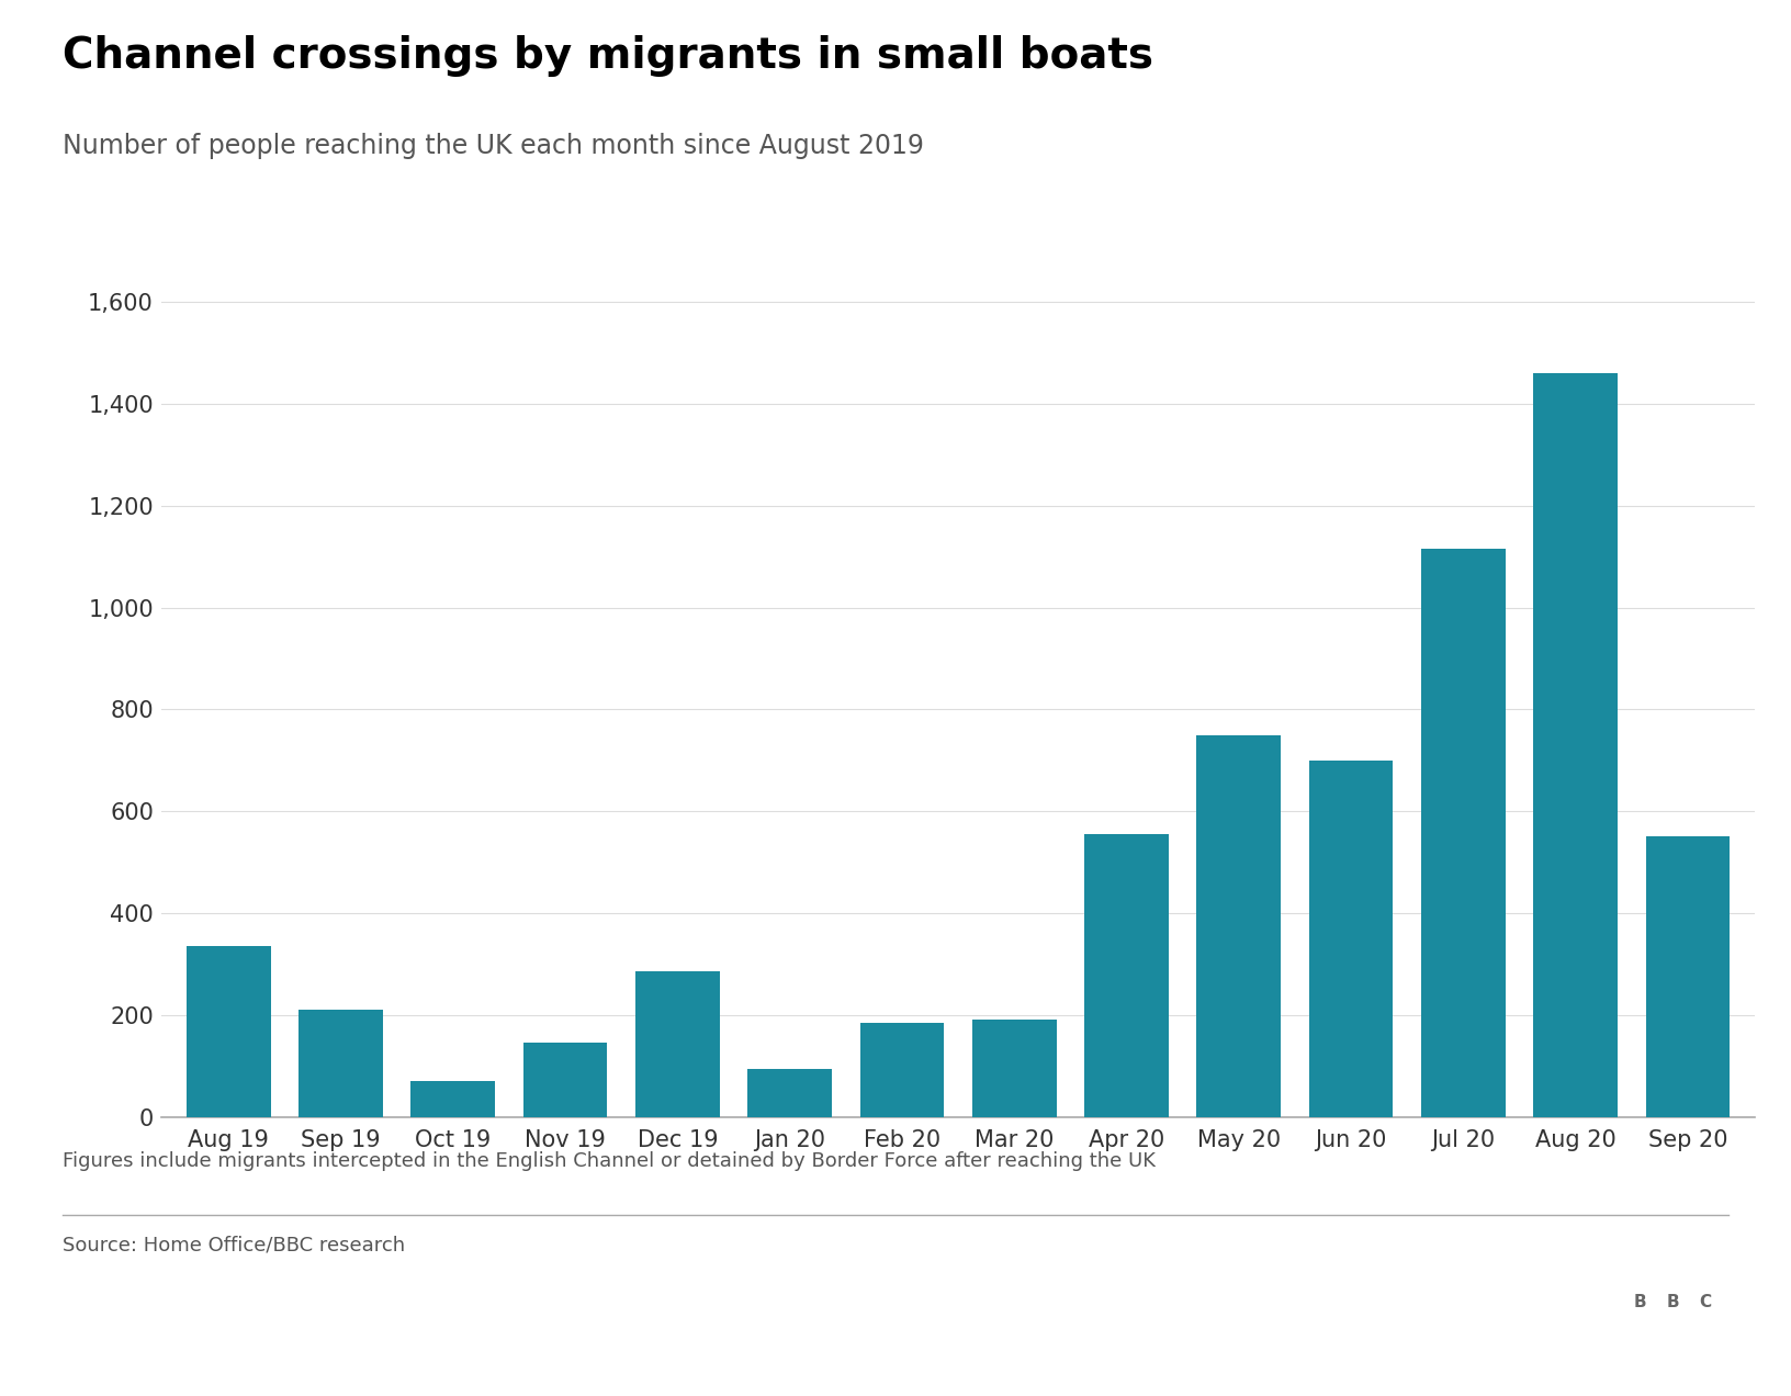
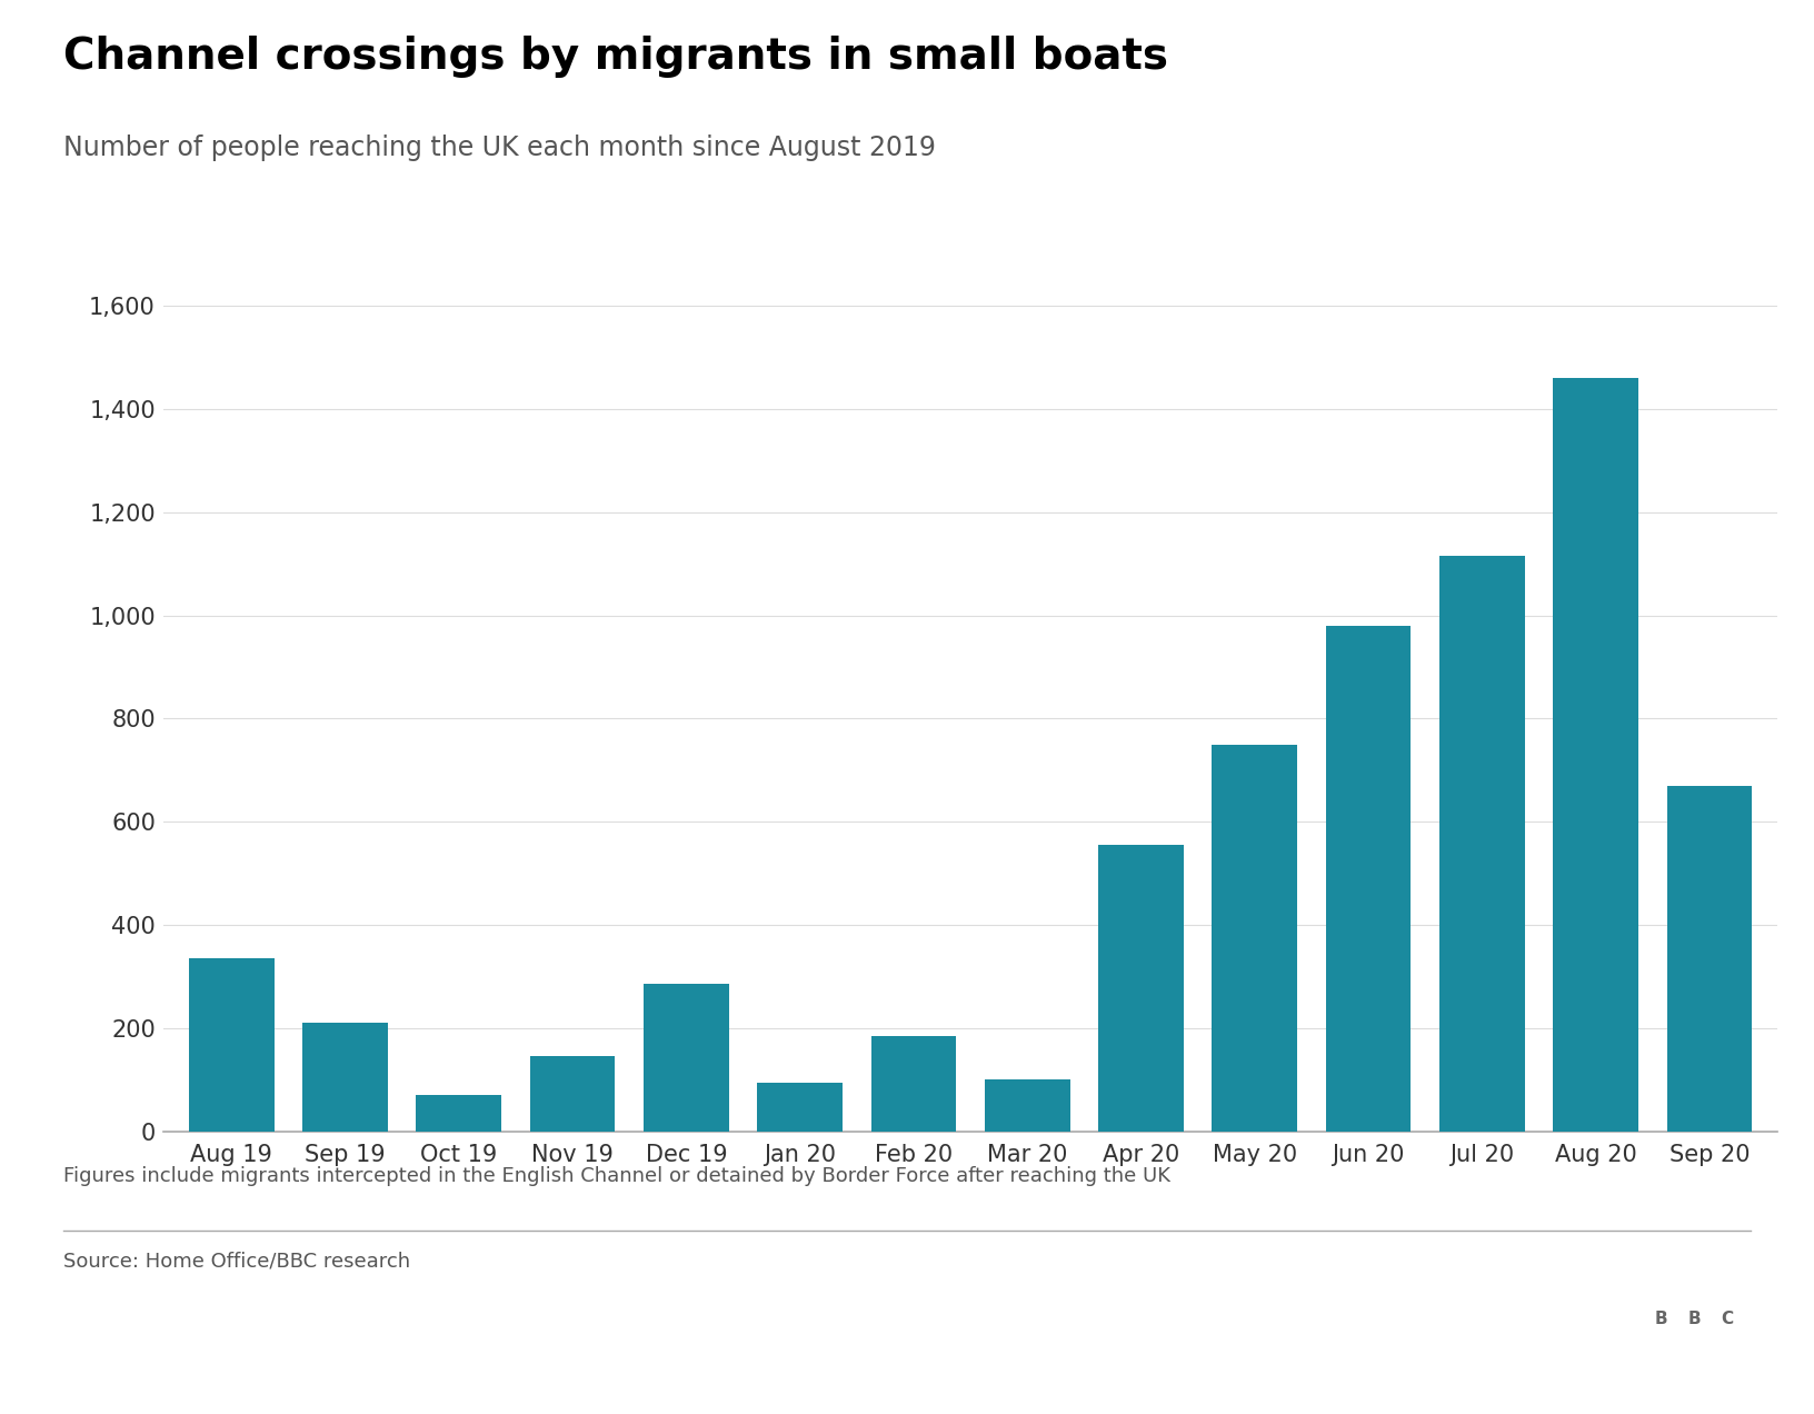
Mar 20: 190 -> 100
Jun 20: 700 -> 980
Sep 20: 550 -> 670
